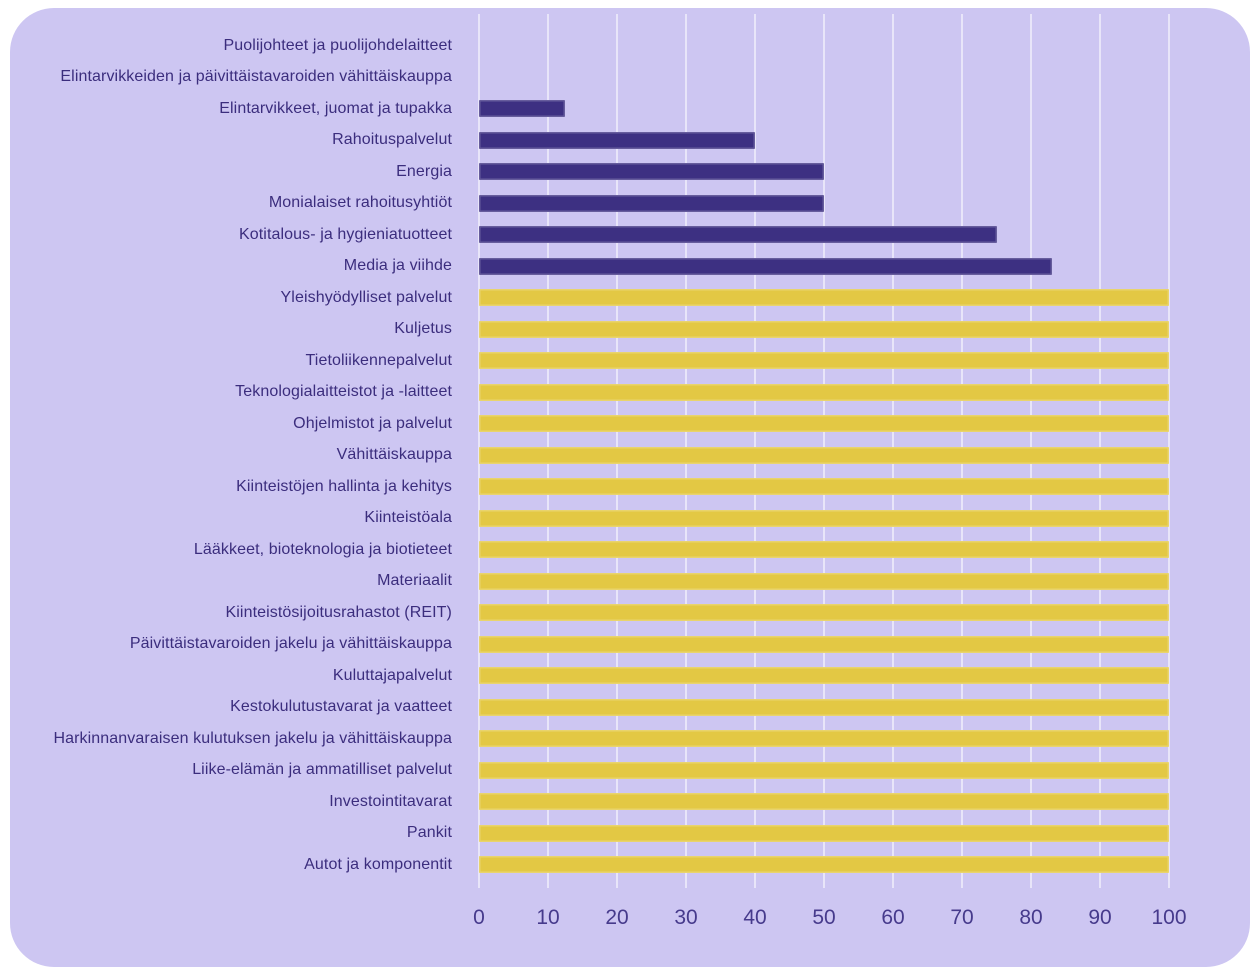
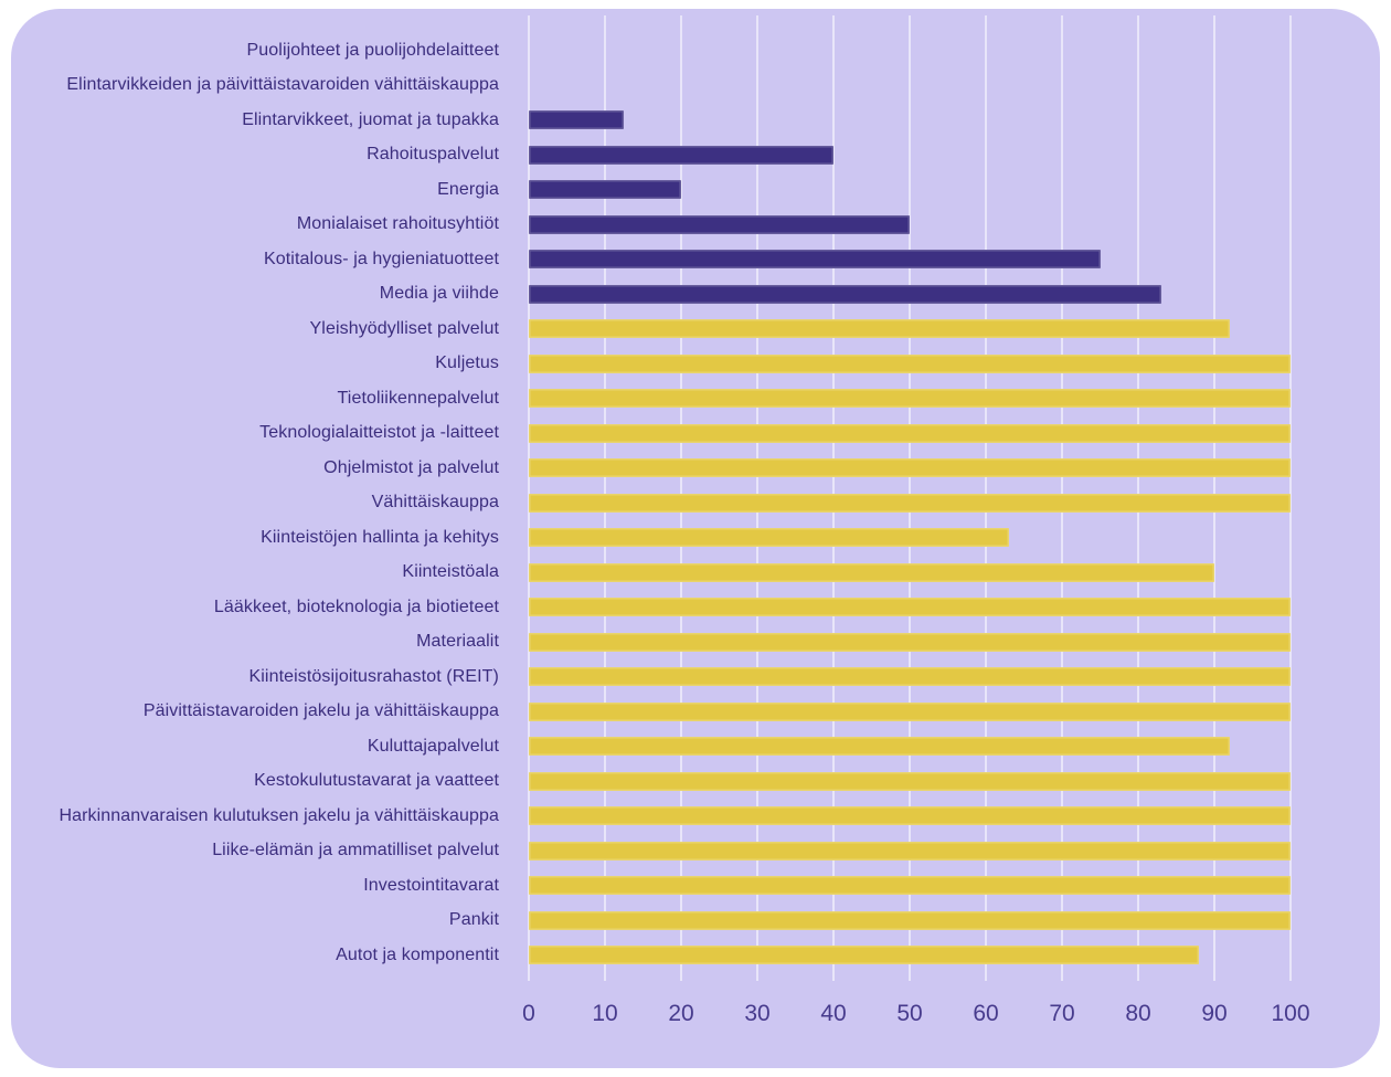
Energia: 50 -> 20
Yleishyödylliset palvelut: 100 -> 92
Kiinteistöjen hallinta ja kehitys: 100 -> 63
Kiinteistöala: 100 -> 90
Kuluttajapalvelut: 100 -> 92
Autot ja komponentit: 100 -> 88
